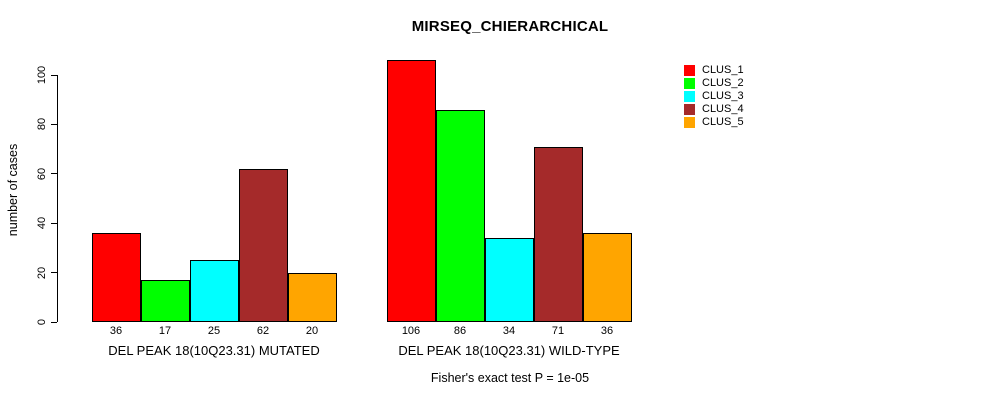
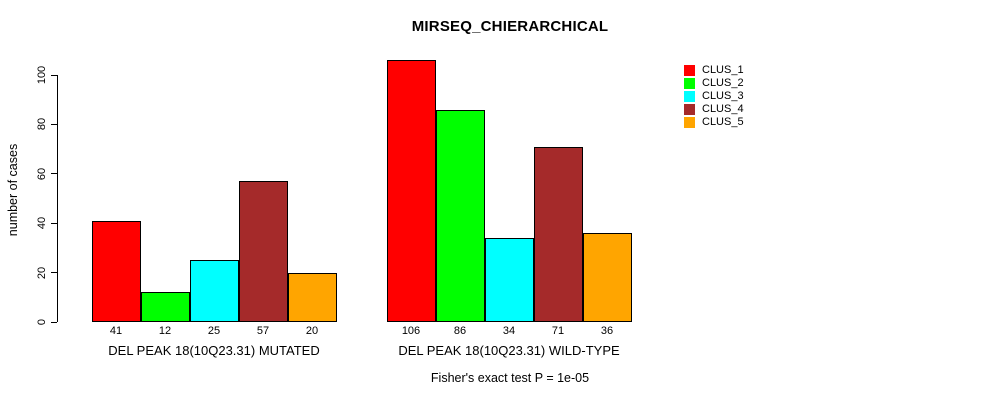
CLUS_1/DEL PEAK 18(10Q23.31) MUTATED: 36 -> 41
CLUS_2/DEL PEAK 18(10Q23.31) MUTATED: 17 -> 12
CLUS_4/DEL PEAK 18(10Q23.31) MUTATED: 62 -> 57
